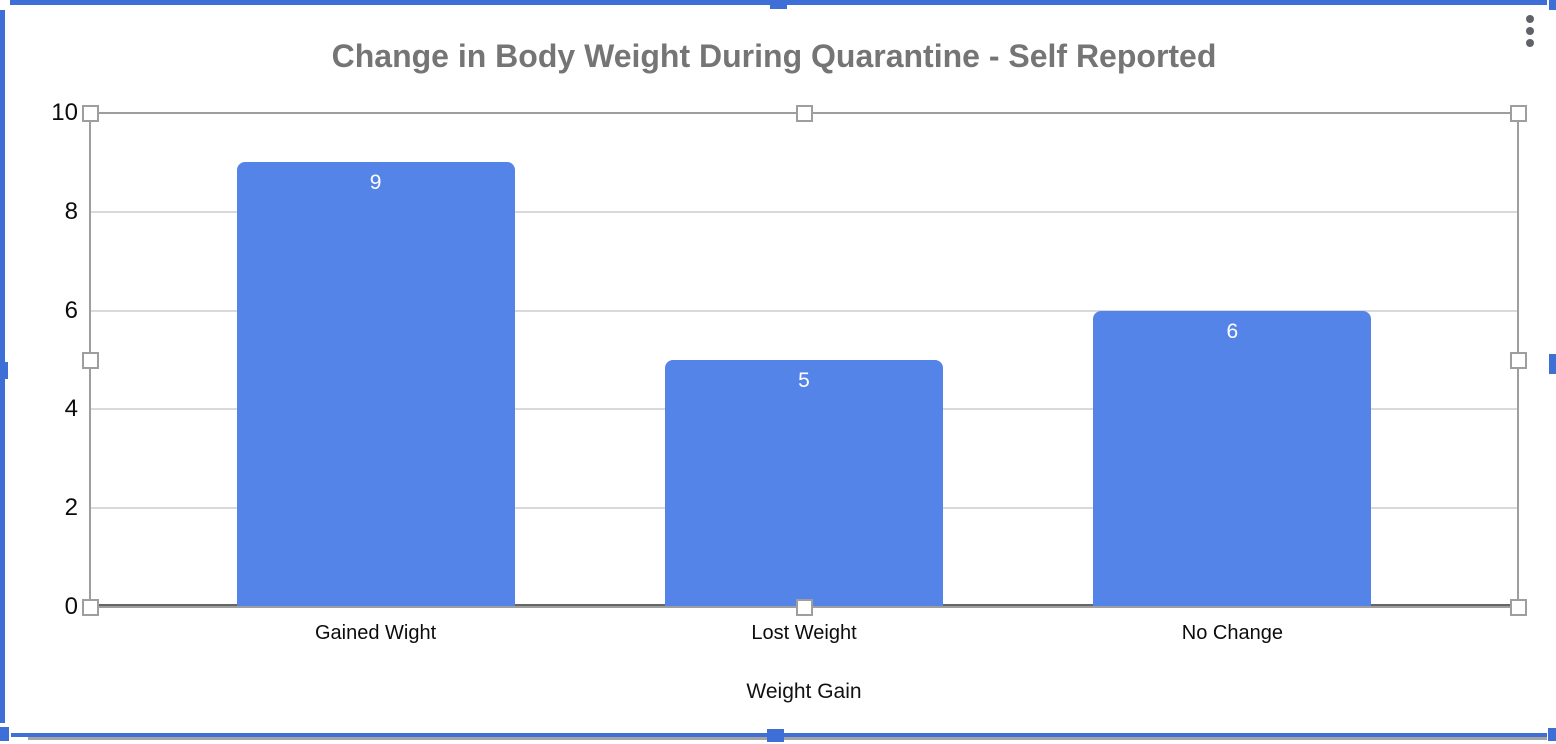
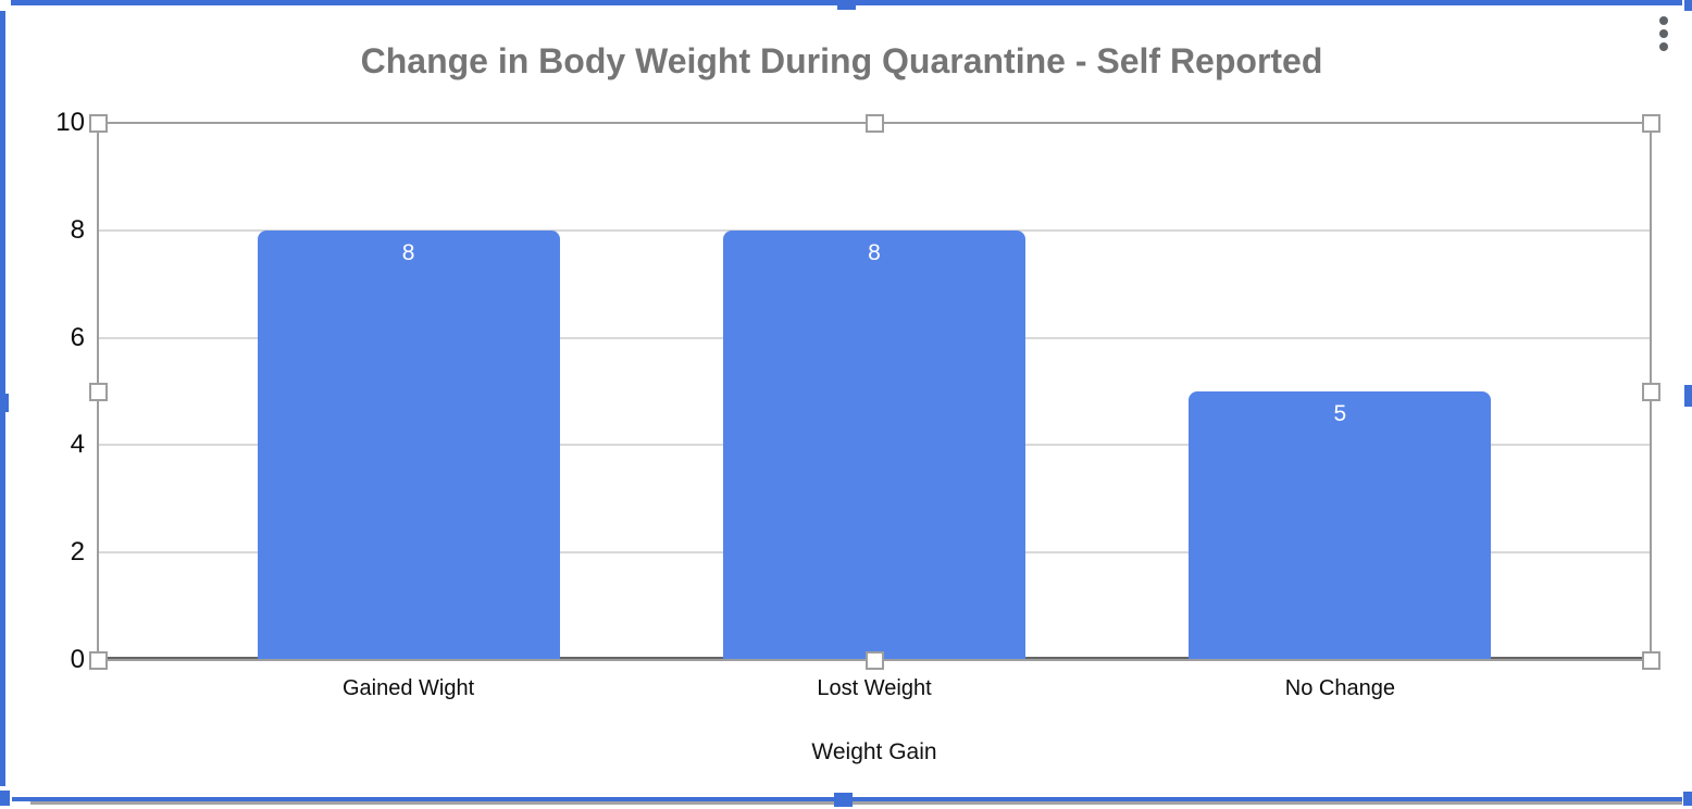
Gained Wight: 9 -> 8
Lost Weight: 5 -> 8
No Change: 6 -> 5
